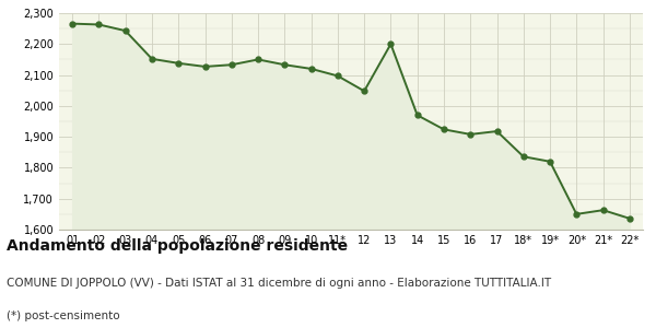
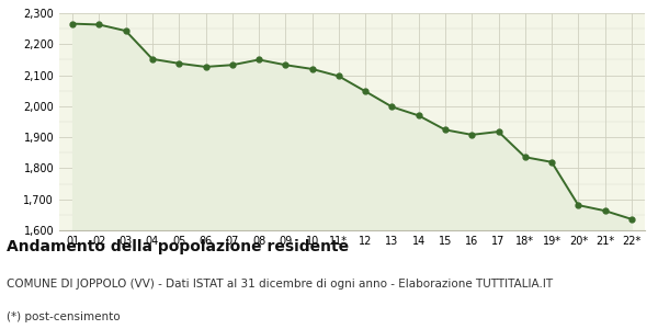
13: 2,200 -> 1,998
20*: 1,650 -> 1,681
